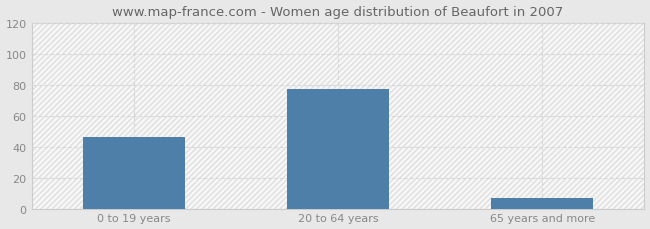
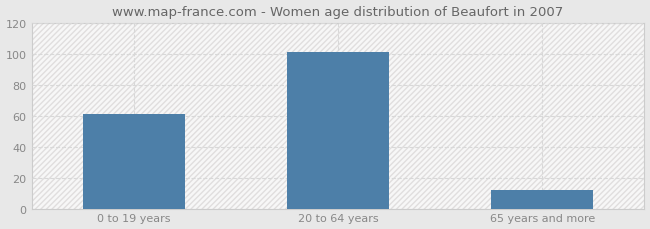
0 to 19 years: 46 -> 61
20 to 64 years: 77 -> 101
65 years and more: 7 -> 12
